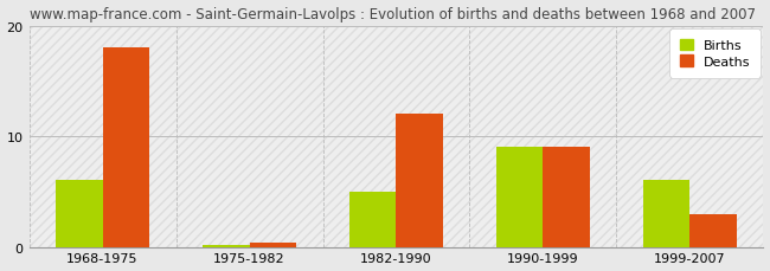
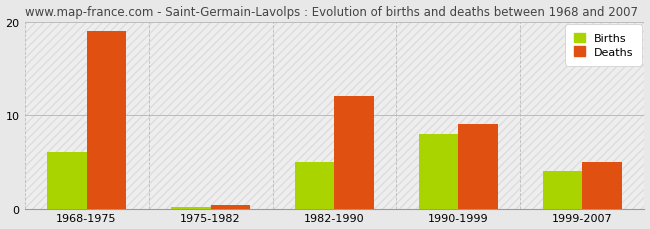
Deaths/1968-1975: 18.0 -> 19.0
Births/1990-1999: 9.0 -> 8.0
Births/1999-2007: 6.0 -> 4.0
Deaths/1999-2007: 3.0 -> 5.0
